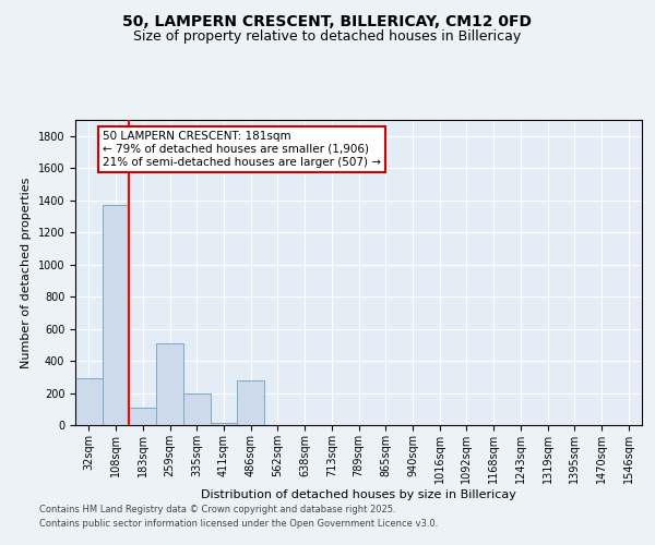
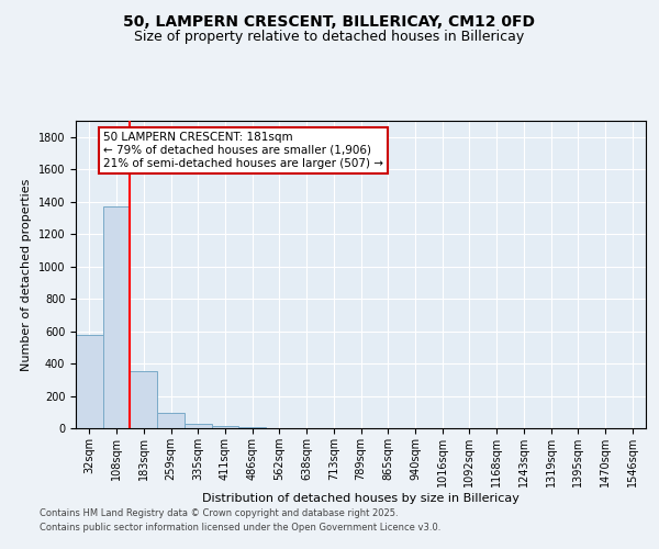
32sqm: 290 -> 580
183sqm: 110 -> 350
259sqm: 510 -> 100
335sqm: 200 -> 30
486sqm: 280 -> 0
